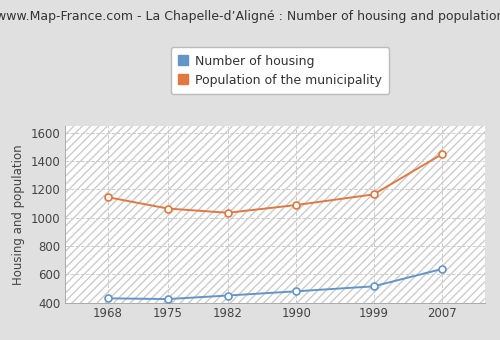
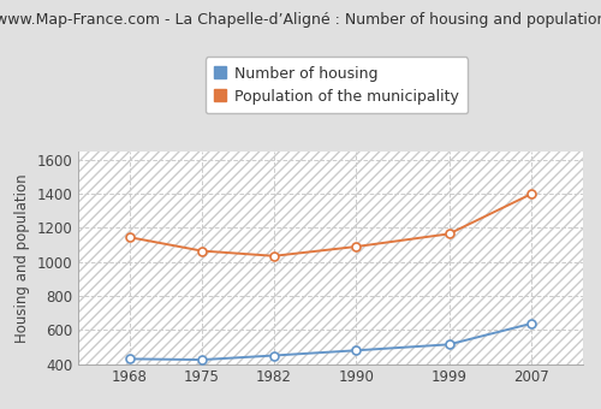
Population of the municipality/2007: 1450 -> 1400
